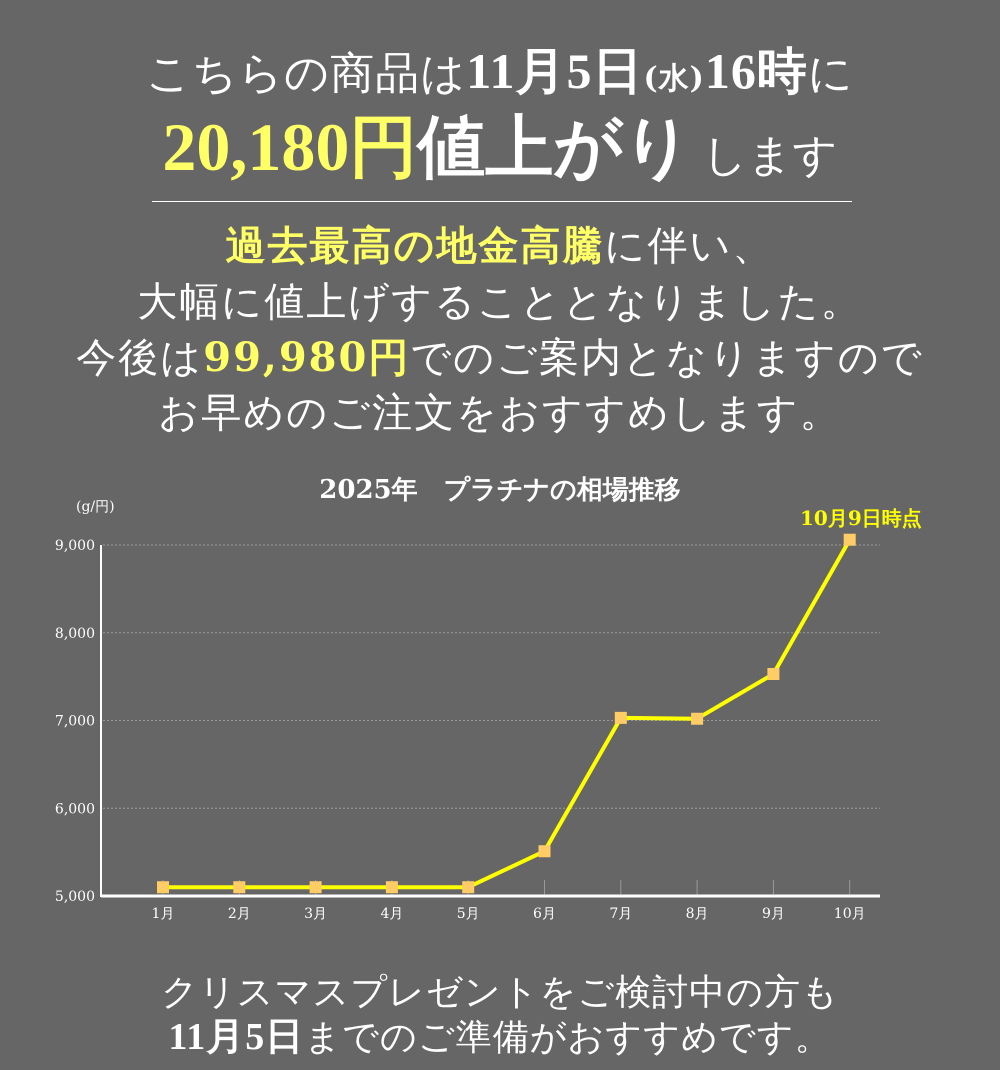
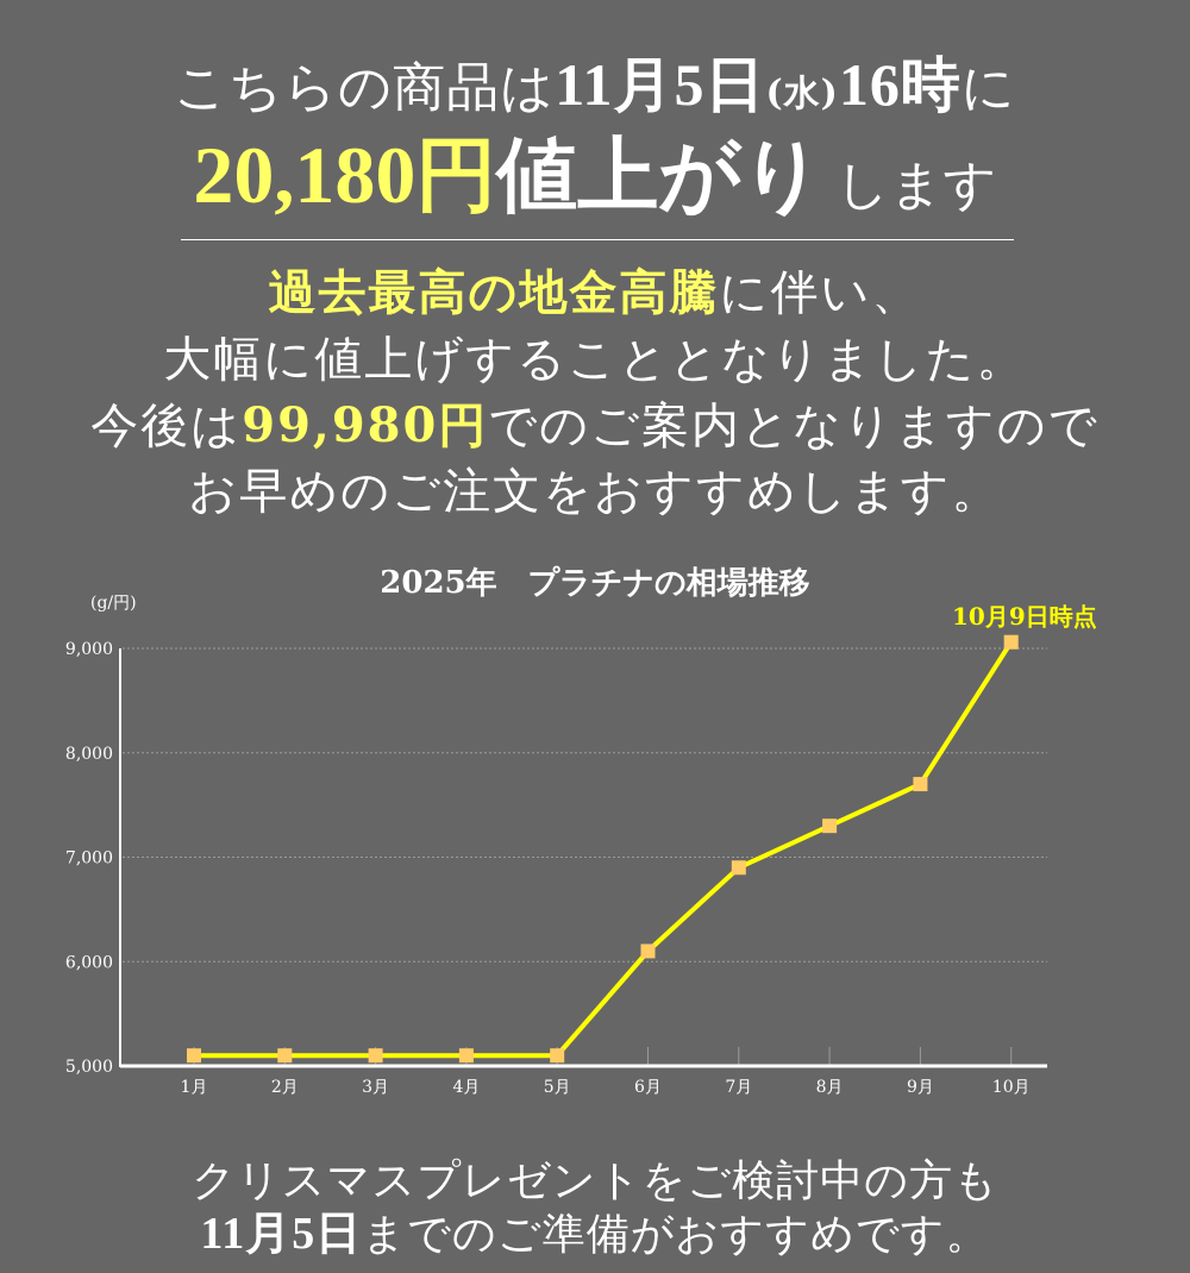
6月: 5500 -> 6100
7月: 7000 -> 6900
8月: 7000 -> 7300
9月: 7500 -> 7700
